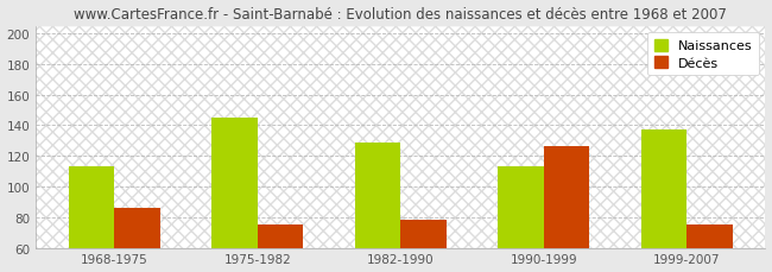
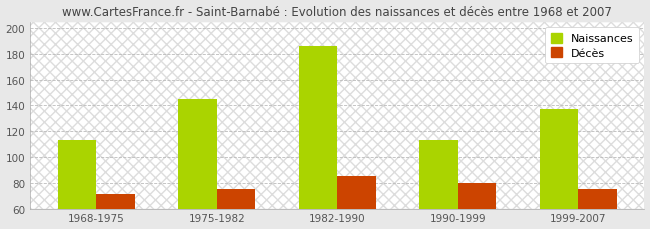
Décès/1968-1975: 86 -> 71
Naissances/1982-1990: 129 -> 186
Décès/1982-1990: 78 -> 85
Décès/1990-1999: 126 -> 80
